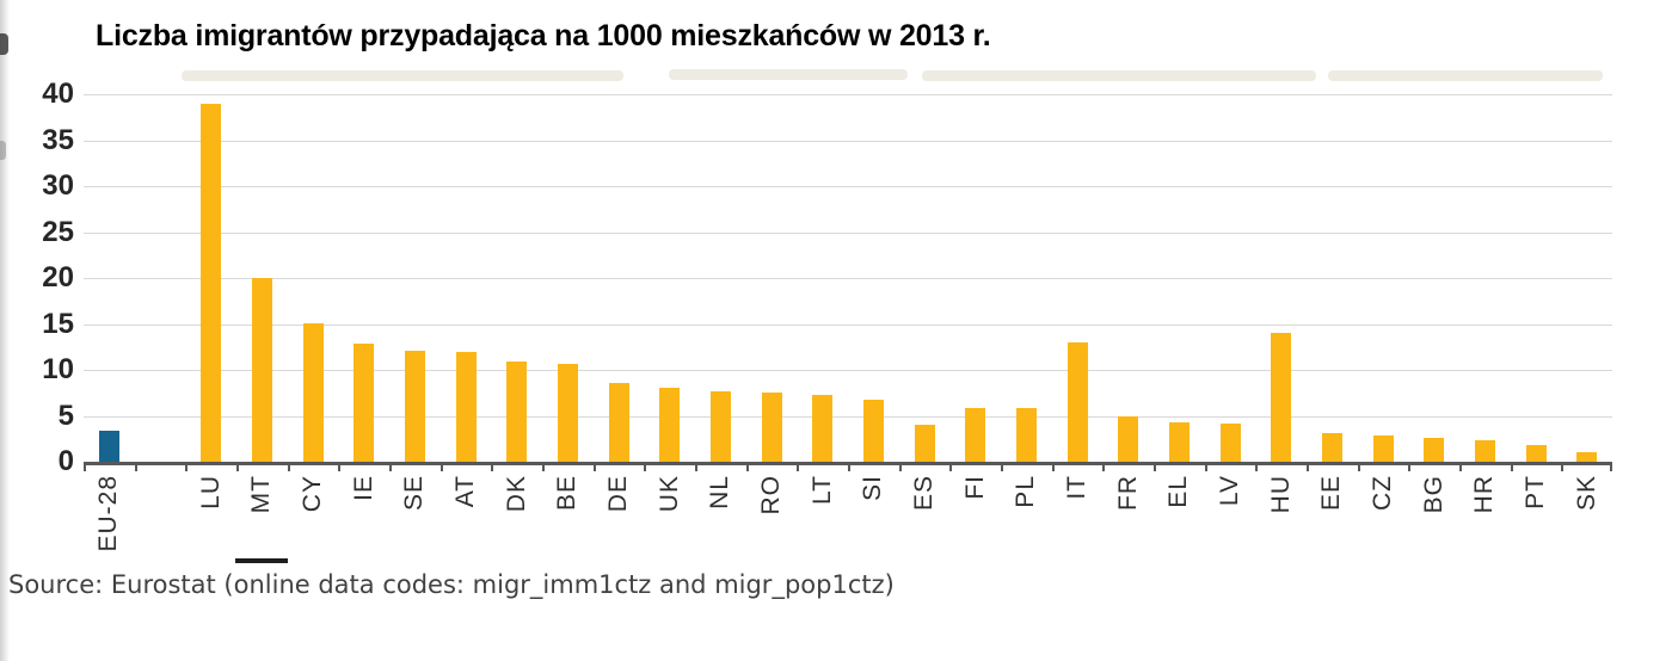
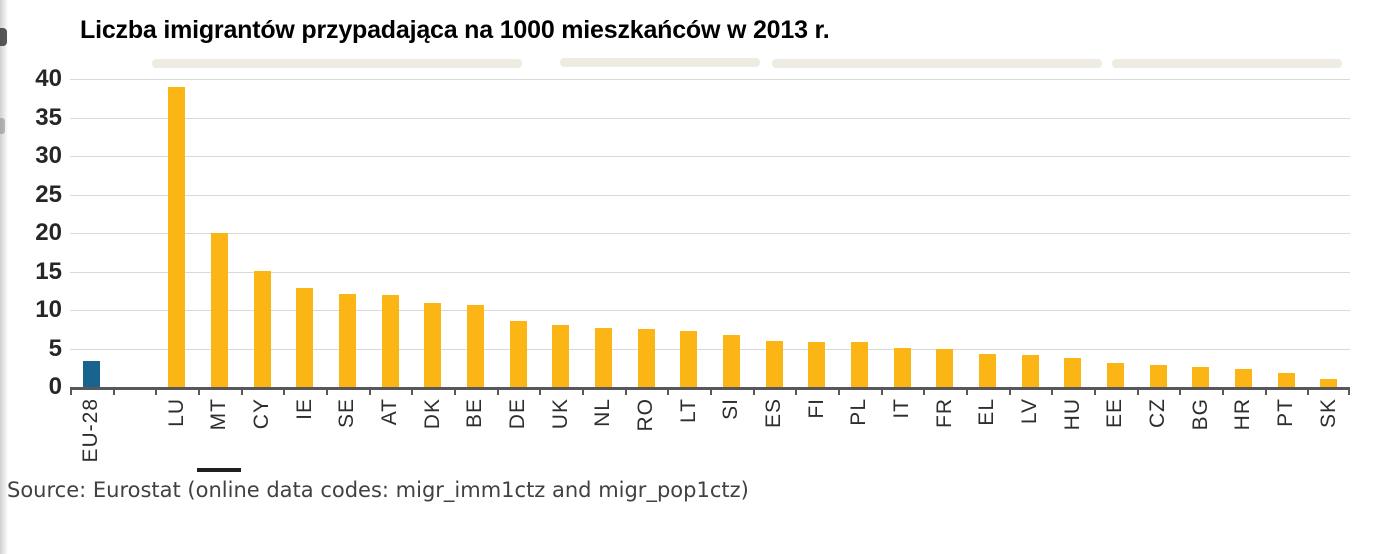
ES: 4 -> 6
IT: 13 -> 5
HU: 14 -> 4
